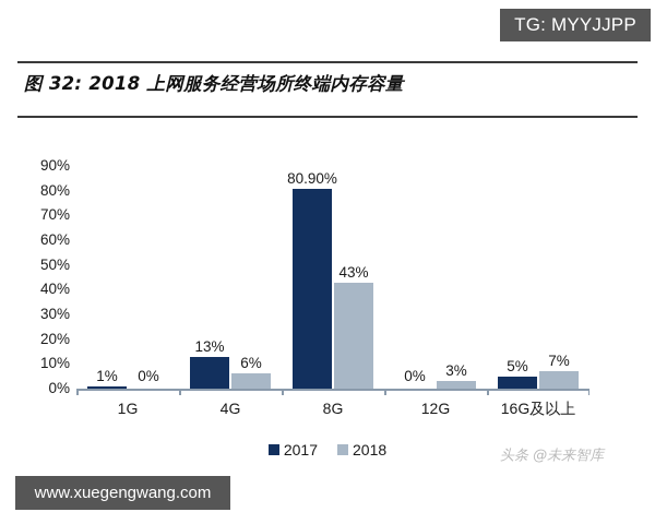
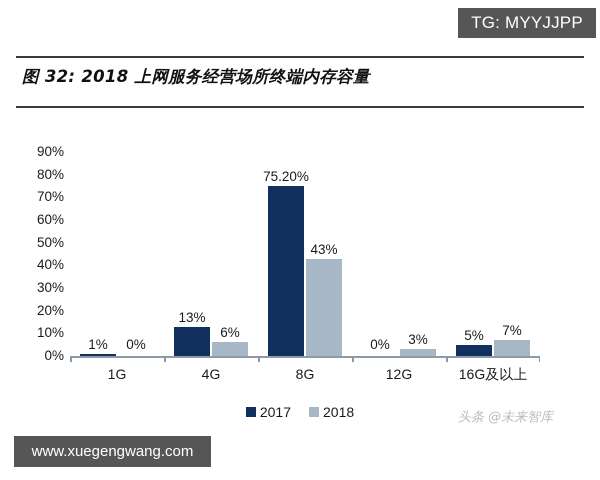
2017/8G: 80.90% -> 75.20%
